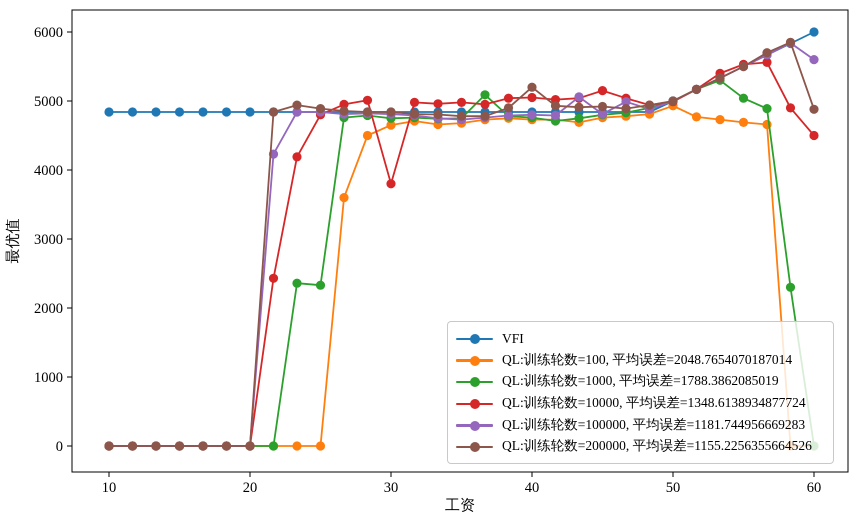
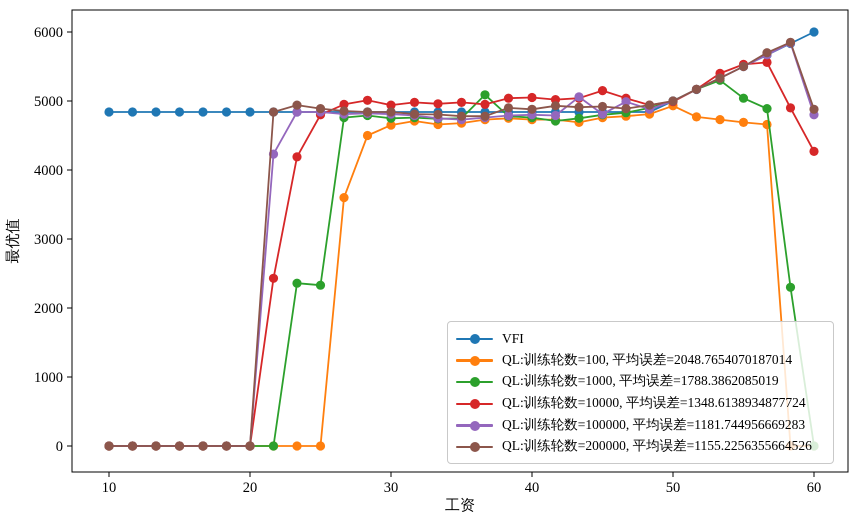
QL:训练轮数=10000, 平均误差=1348.6138934877724/30: 3800 -> 4900
QL:训练轮数=200000, 平均误差=1155.2256355664526/40: 5200 -> 4900
QL:训练轮数=10000, 平均误差=1348.6138934877724/60: 4500 -> 4300
QL:训练轮数=100000, 平均误差=1181.744956669283/60: 5600 -> 4800
